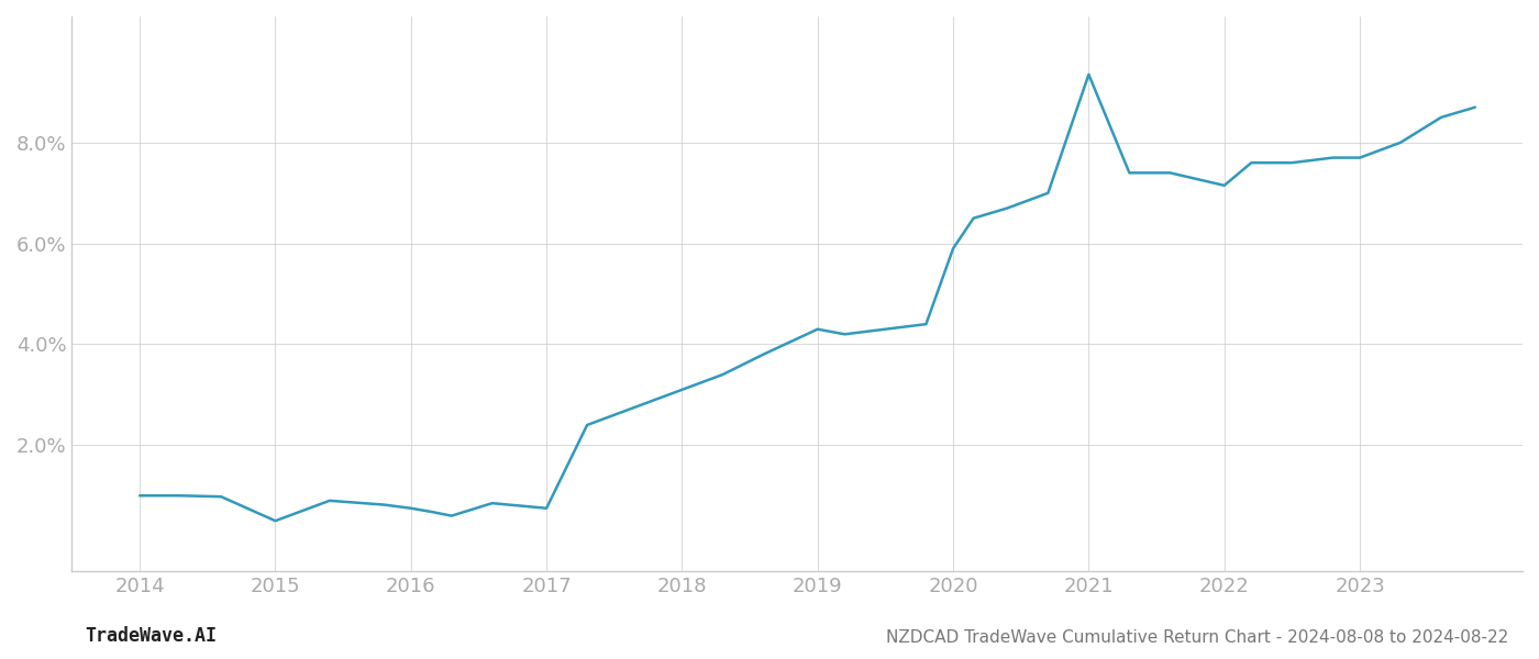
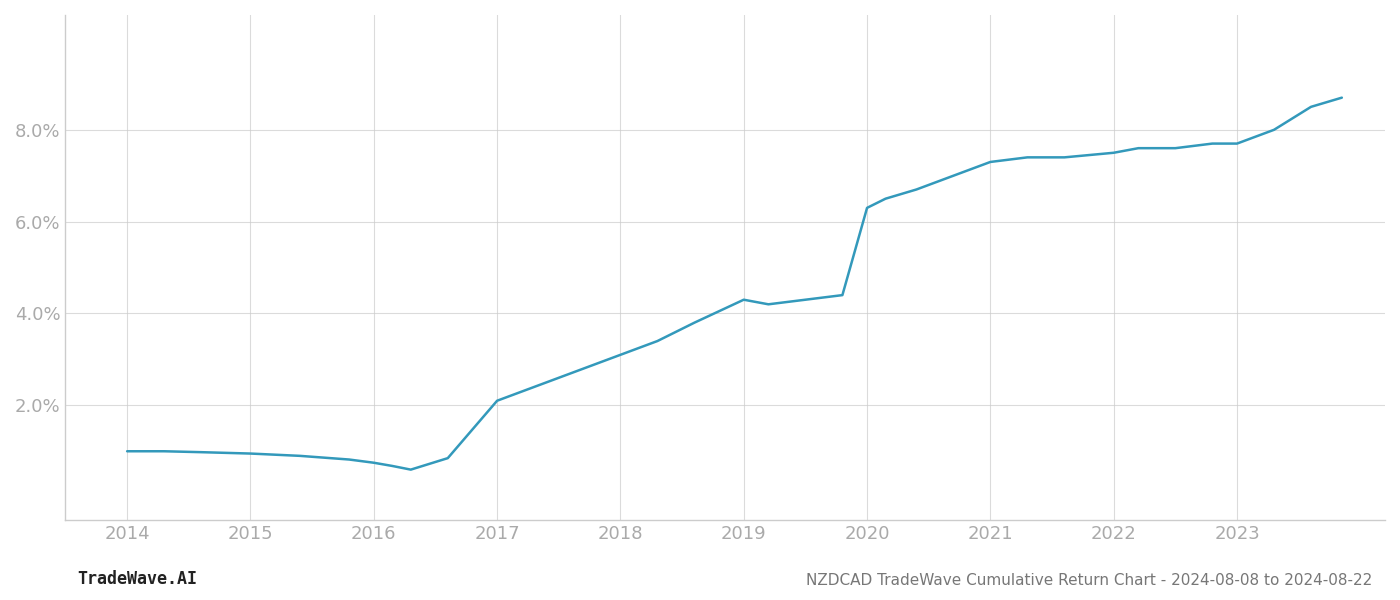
2015: 0.50% -> 0.95%
2017: 0.75% -> 2.10%
2020: 5.90% -> 6.30%
2021: 9.35% -> 7.30%
2022: 7.15% -> 7.50%
